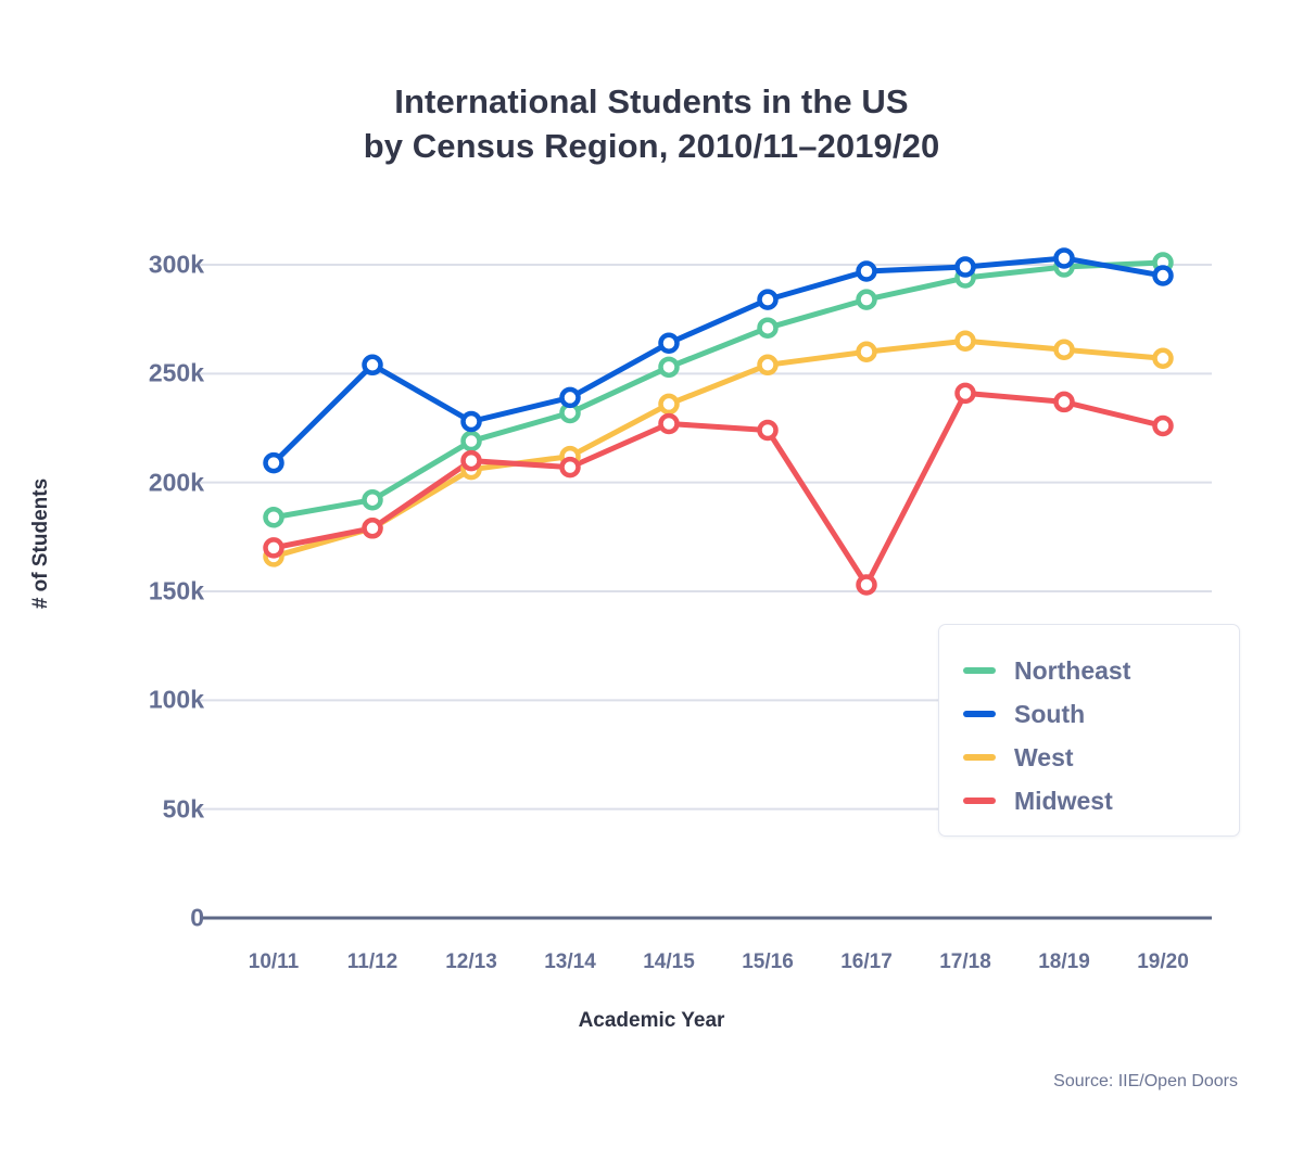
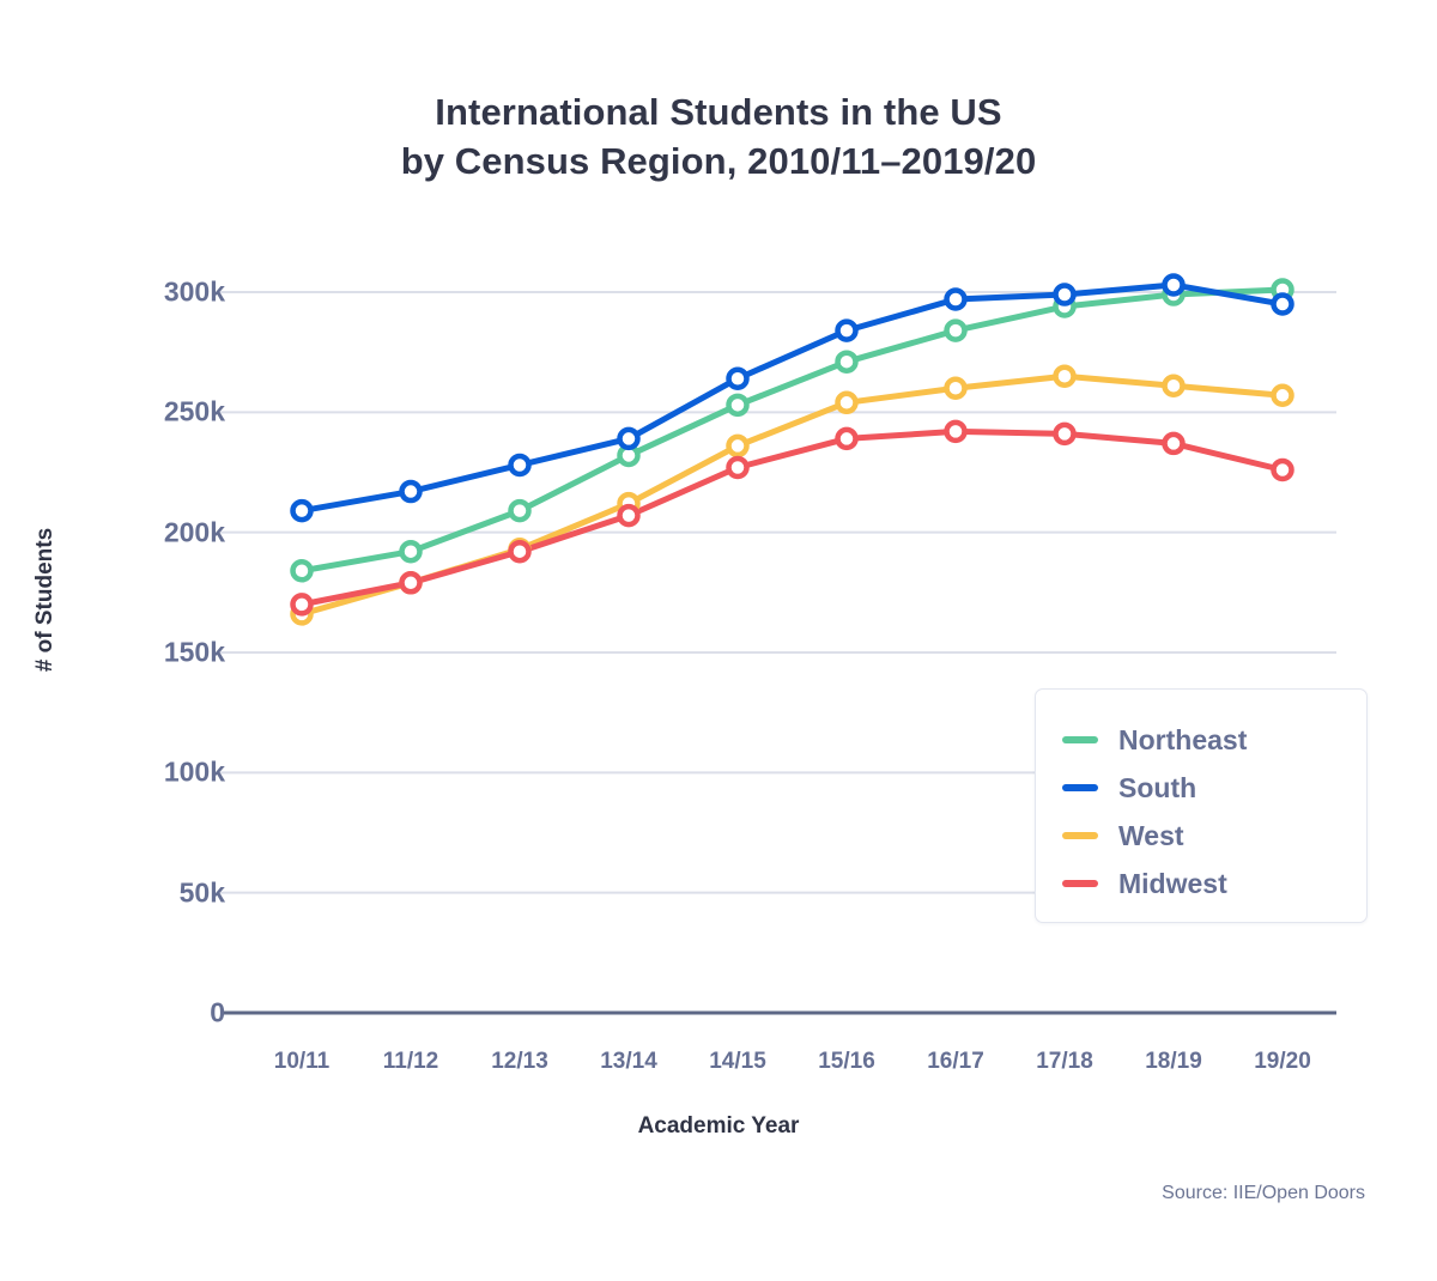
South/11/12: 254k -> 217k
Northeast/12/13: 219k -> 209k
West/12/13: 206k -> 193k
Midwest/12/13: 210k -> 192k
Midwest/15/16: 224k -> 239k
Midwest/16/17: 153k -> 242k
